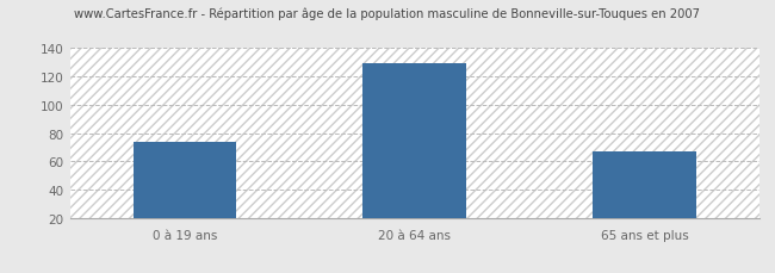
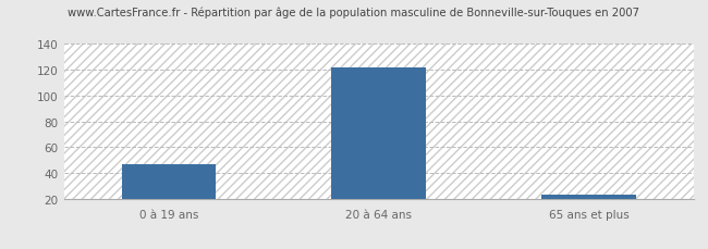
0 à 19 ans: 74 -> 47
20 à 64 ans: 129 -> 122
65 ans et plus: 67 -> 23
